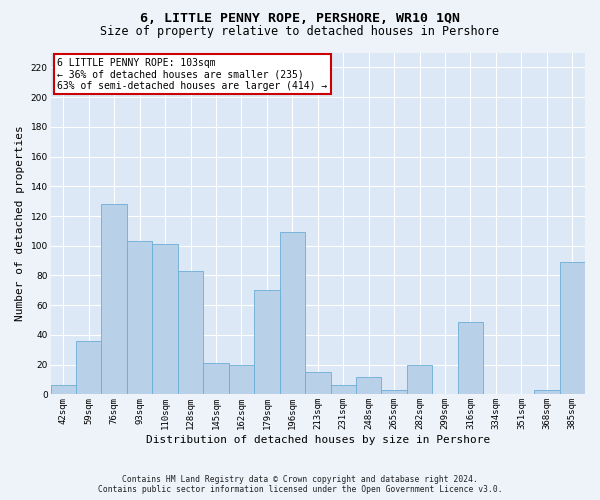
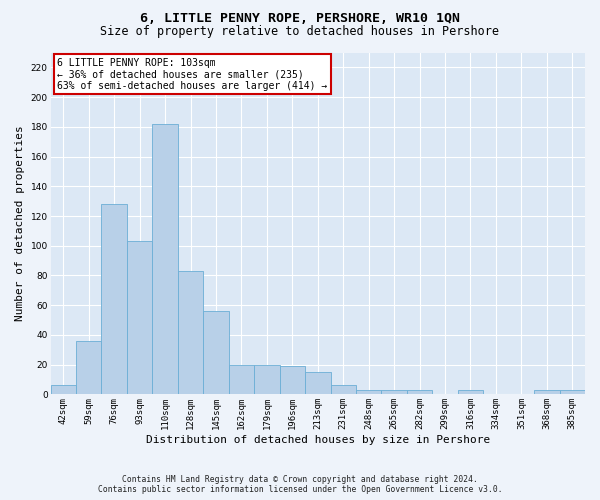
110sqm: 101 -> 182
145sqm: 21 -> 56
179sqm: 70 -> 20
196sqm: 109 -> 19
248sqm: 12 -> 3
282sqm: 20 -> 3
316sqm: 49 -> 3
385sqm: 89 -> 3
